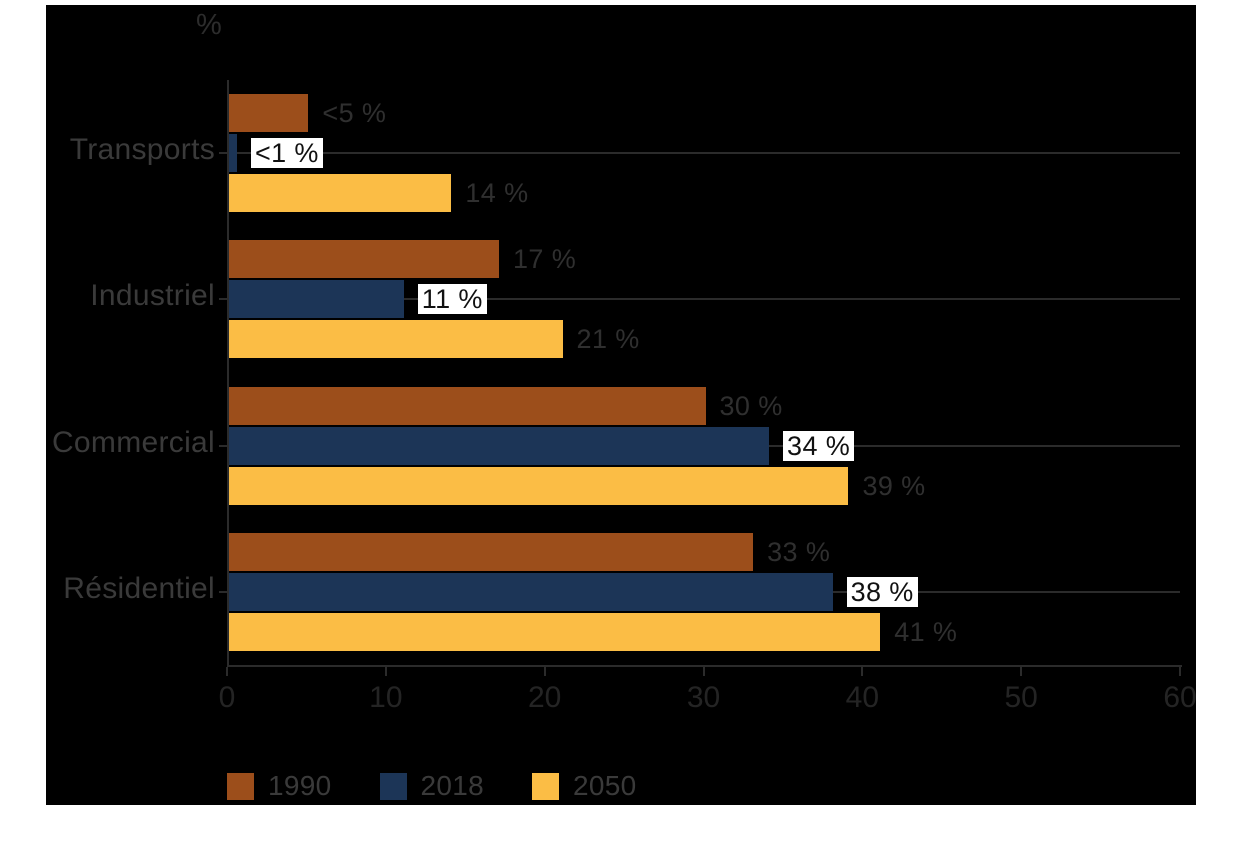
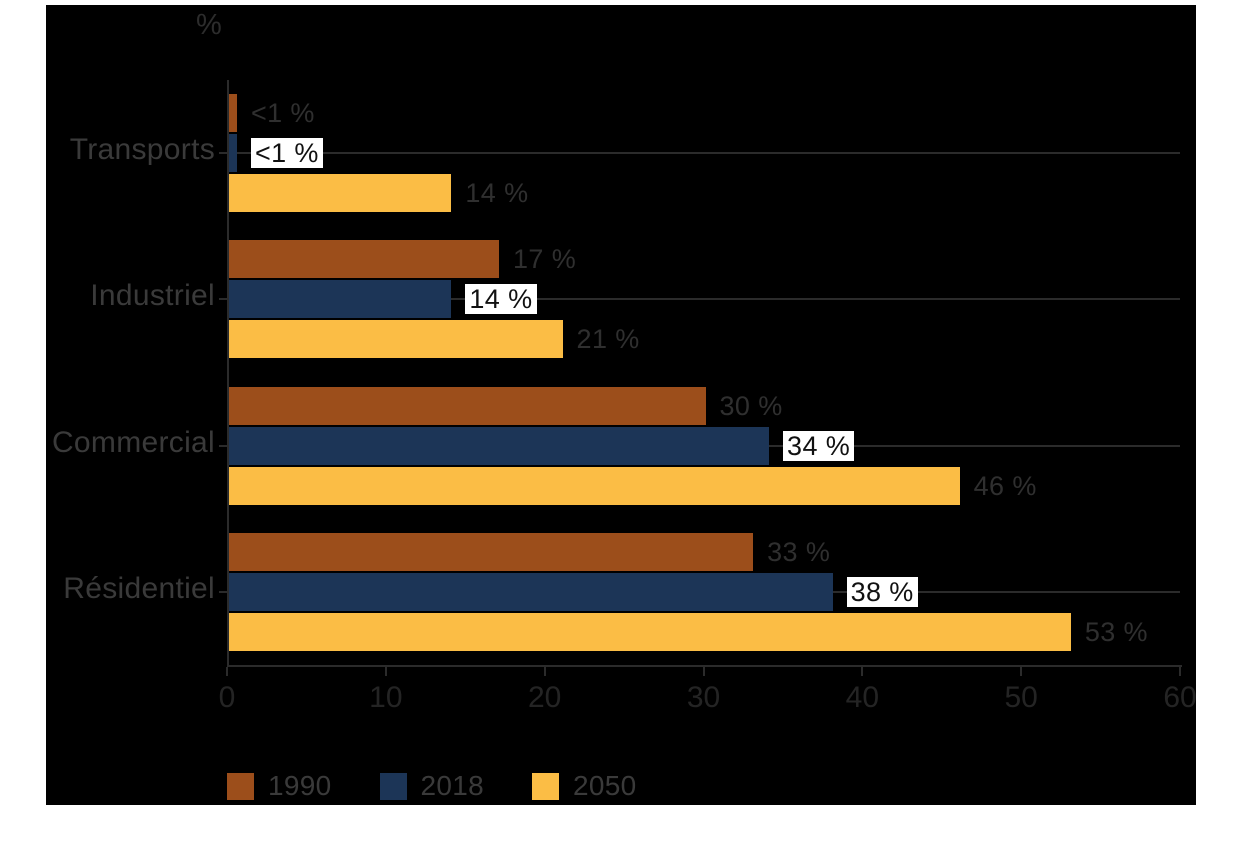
1990/Transports: 5 -> 1
2018/Industriel: 11 -> 14
2050/Commercial: 39 -> 46
2050/Résidentiel: 41 -> 53
